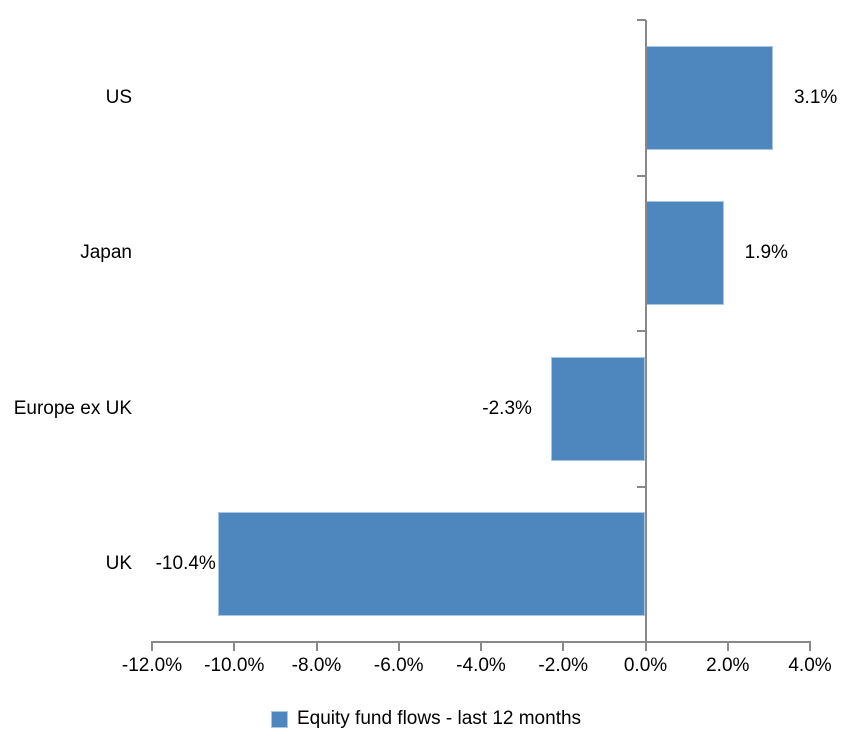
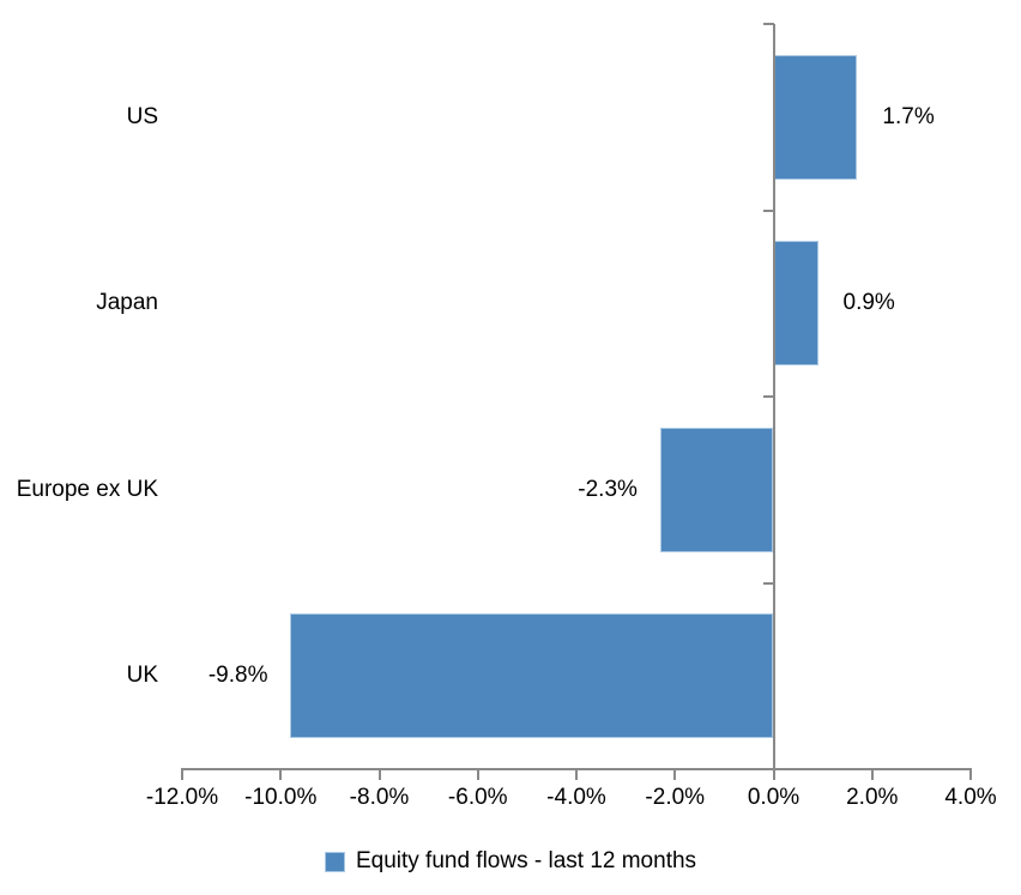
US: 3.1% -> 1.7%
Japan: 1.9% -> 0.9%
UK: -10.4% -> -9.8%
